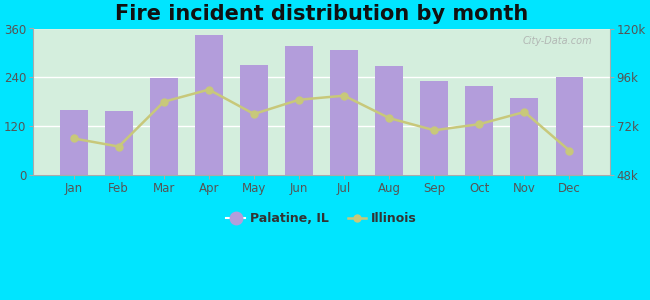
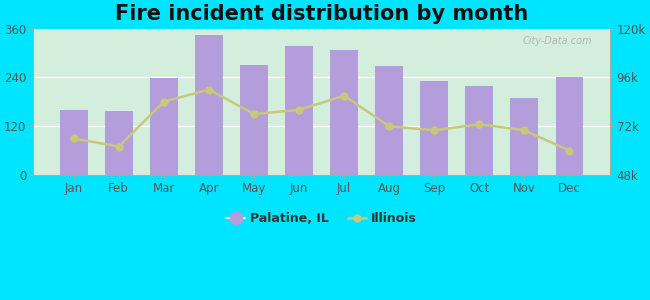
Illinois/Jun: 85k -> 80k
Illinois/Aug: 76k -> 72k
Illinois/Nov: 79k -> 70k
